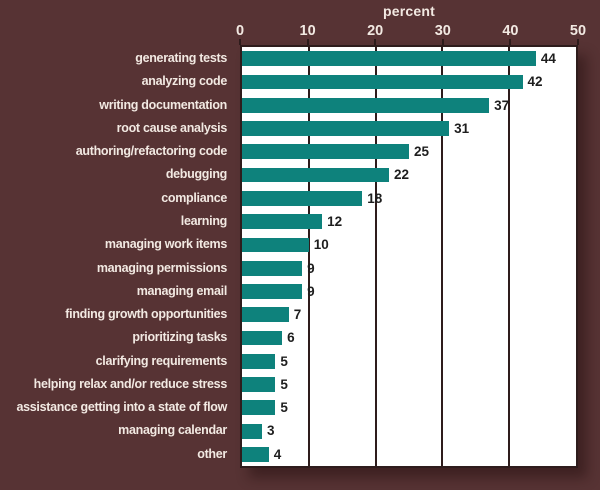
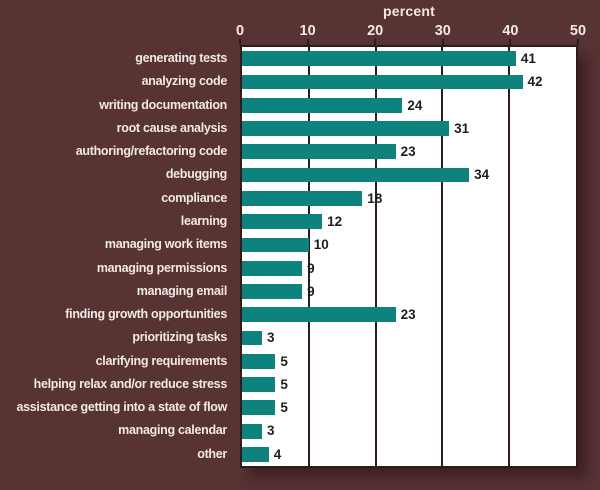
generating tests: 44 -> 41
writing documentation: 37 -> 24
authoring/refactoring code: 25 -> 23
debugging: 22 -> 34
finding growth opportunities: 7 -> 23
prioritizing tasks: 6 -> 3
